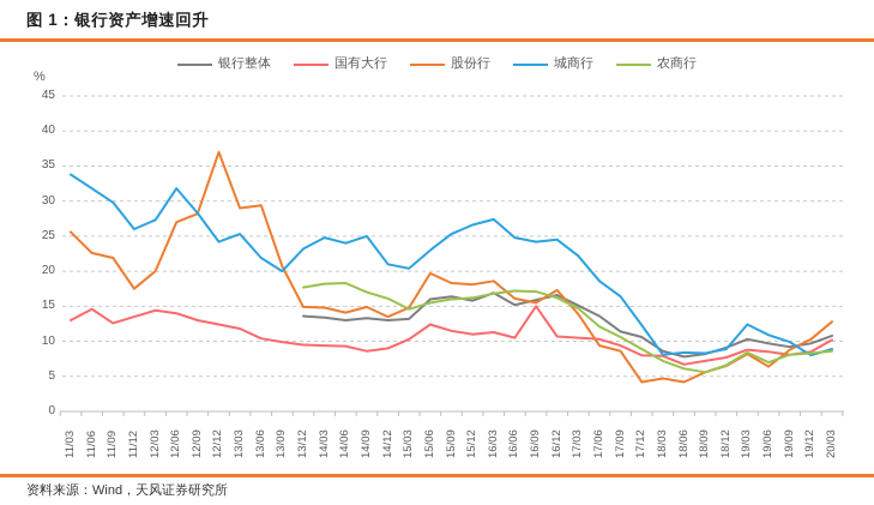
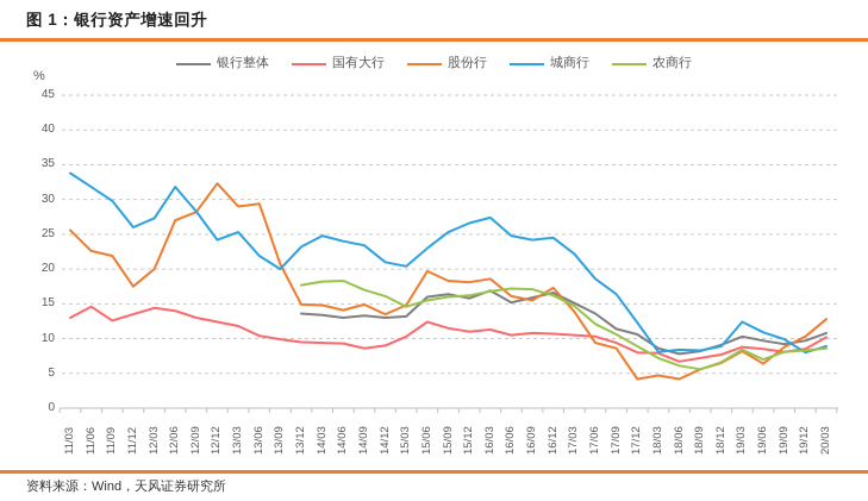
股份行/12/12: 37 -> 32
城商行/14/09: 25 -> 23
国有大行/16/09: 15 -> 11
